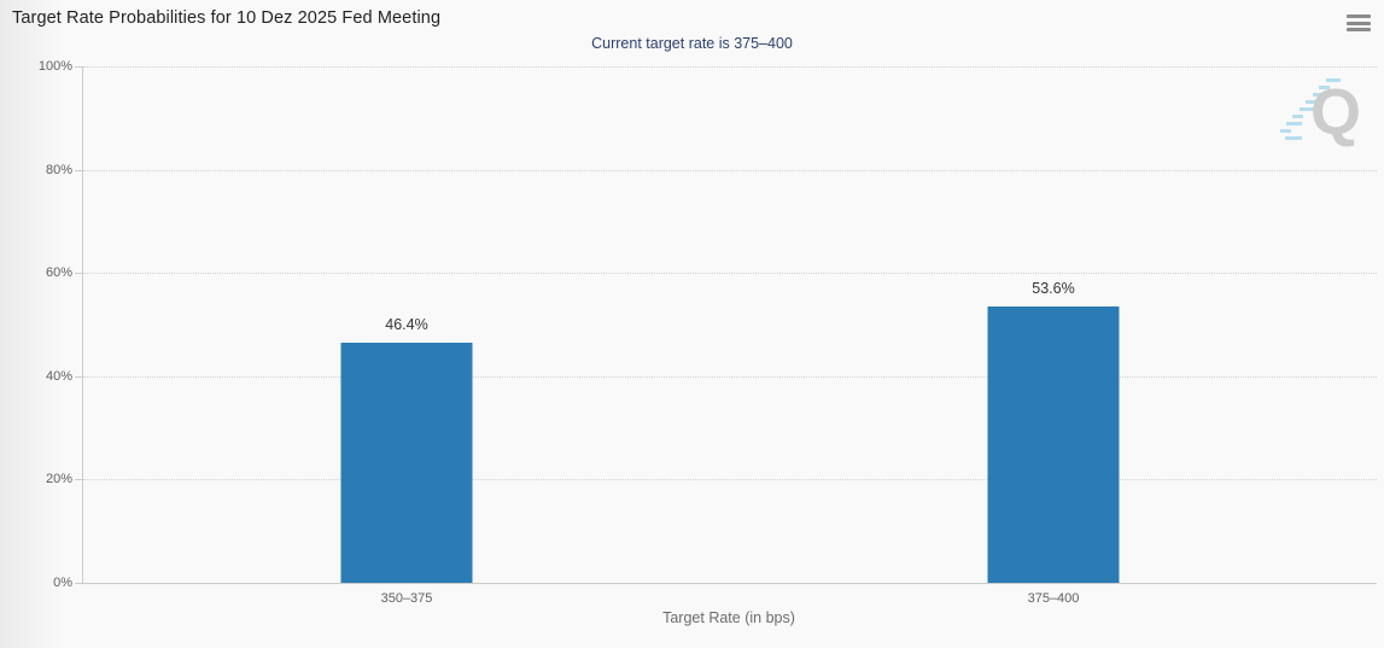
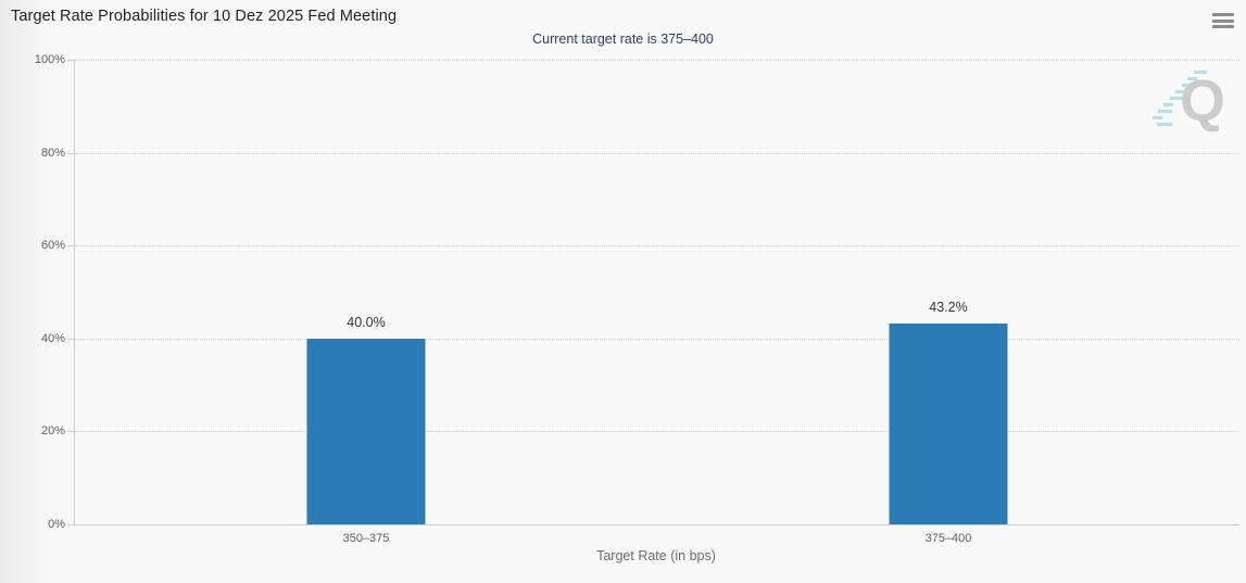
350–375: 46.4% -> 40.0%
375–400: 53.6% -> 43.2%
